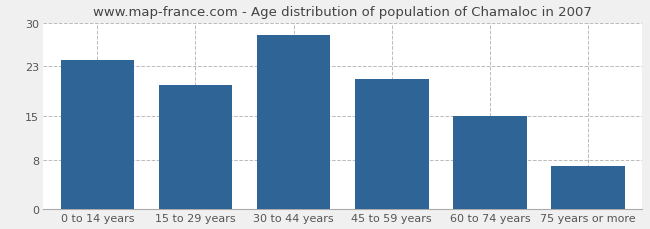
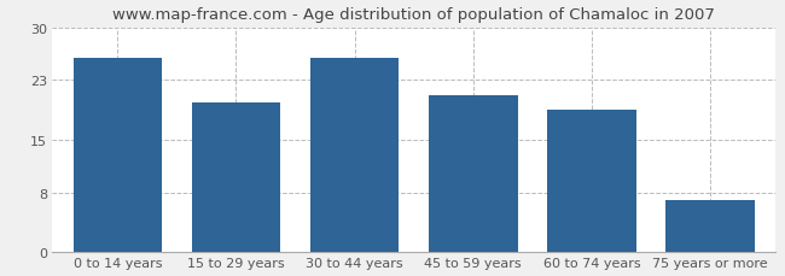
0 to 14 years: 24 -> 26
30 to 44 years: 28 -> 26
60 to 74 years: 15 -> 19
